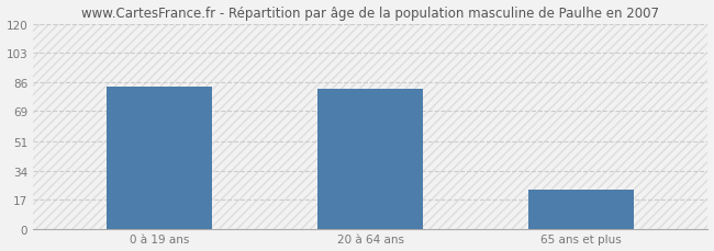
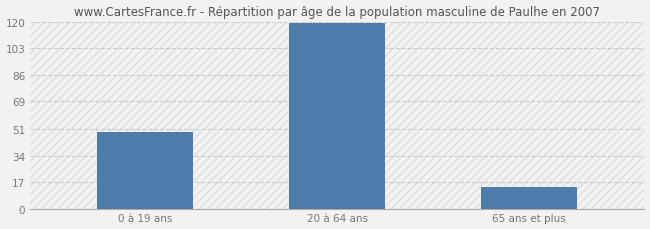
0 à 19 ans: 83 -> 49
20 à 64 ans: 82 -> 119
65 ans et plus: 23 -> 14
